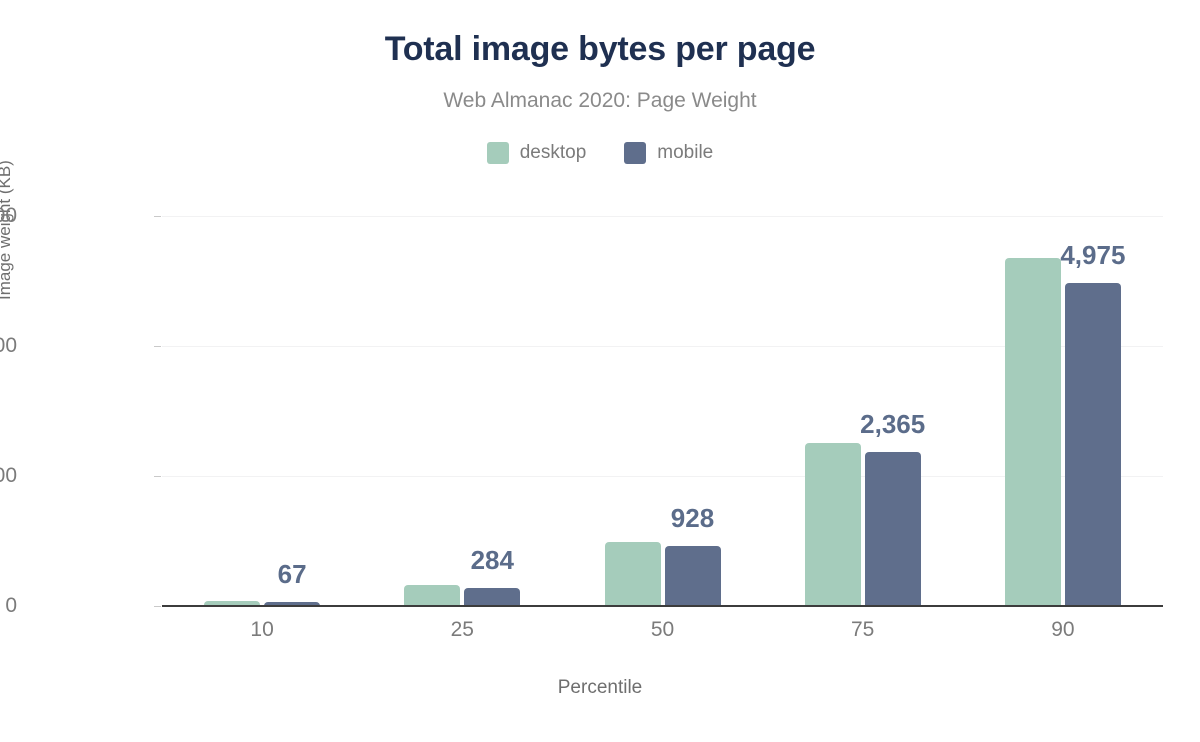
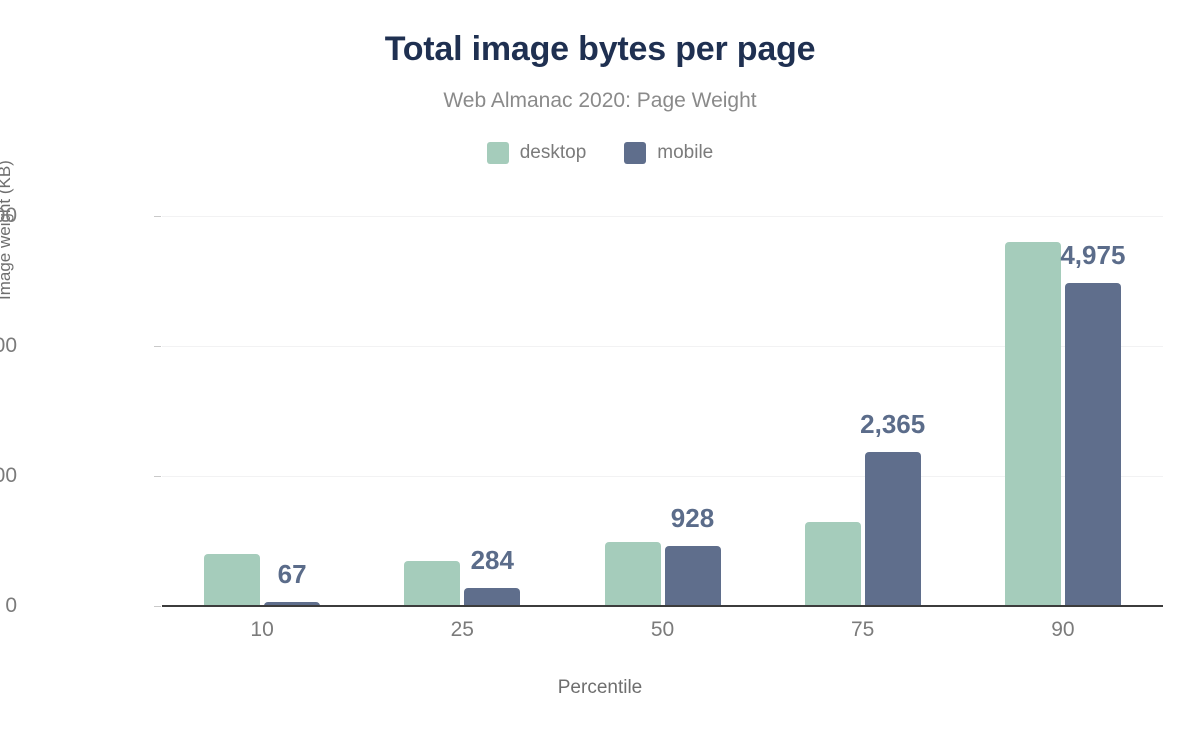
desktop/10: 100 -> 800
desktop/25: 300 -> 700
desktop/75: 2500 -> 1300
desktop/90: 5400 -> 5600
